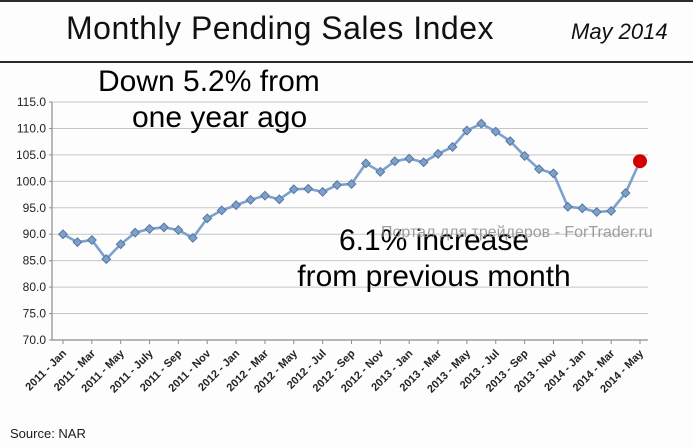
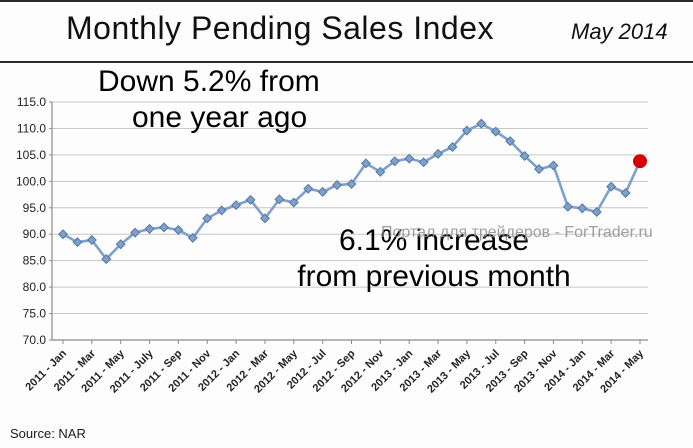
2012-Mar: 97 -> 93
2012-May: 98 -> 96
2013-Nov: 102 -> 103
2014-Mar: 94 -> 99
